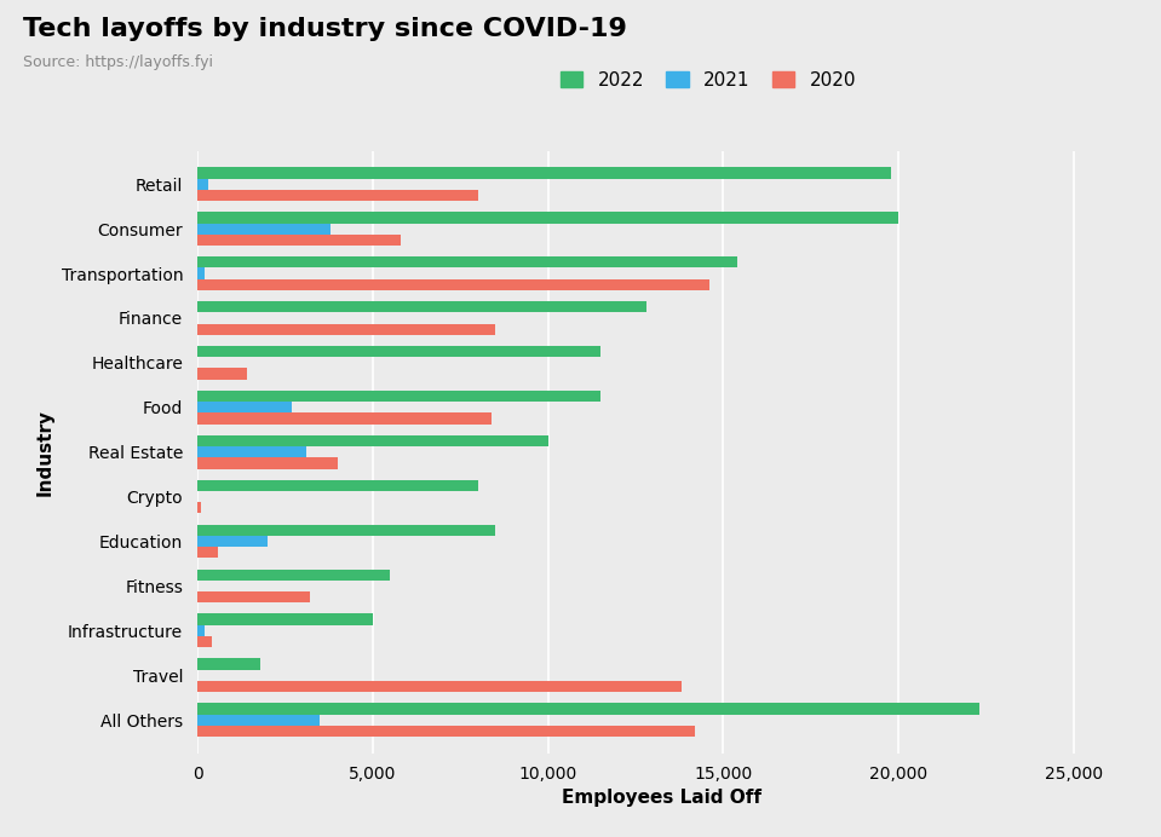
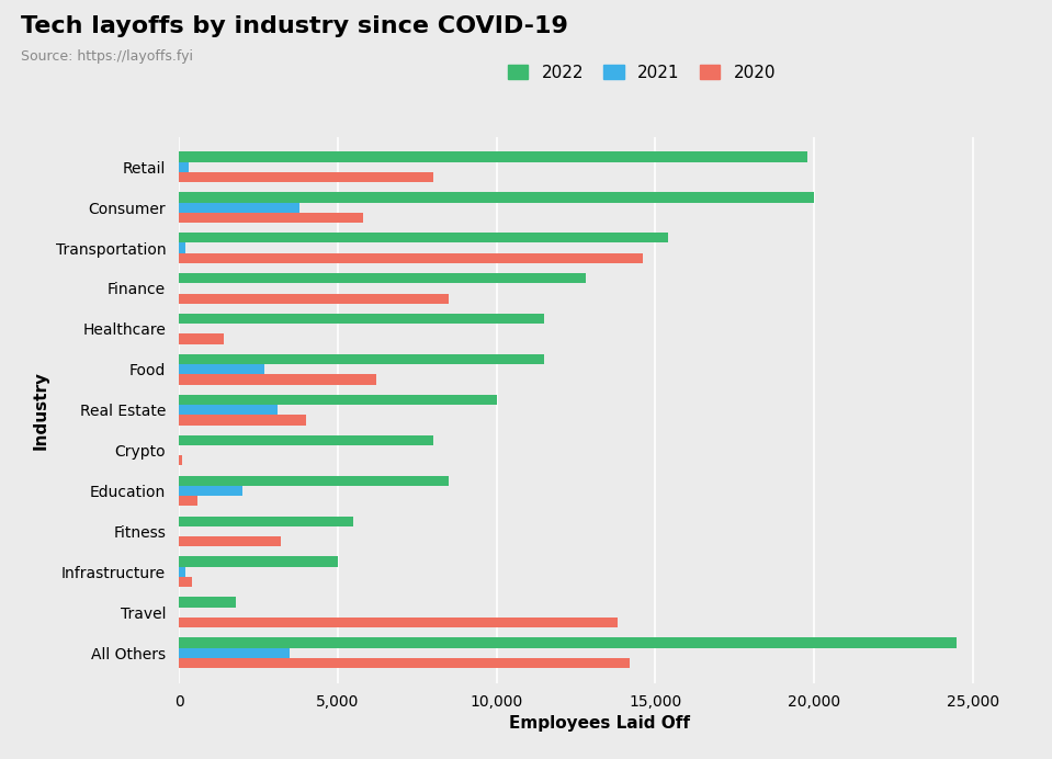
2020/Food: 8,400 -> 6,200
2022/All Others: 22,300 -> 24,500
